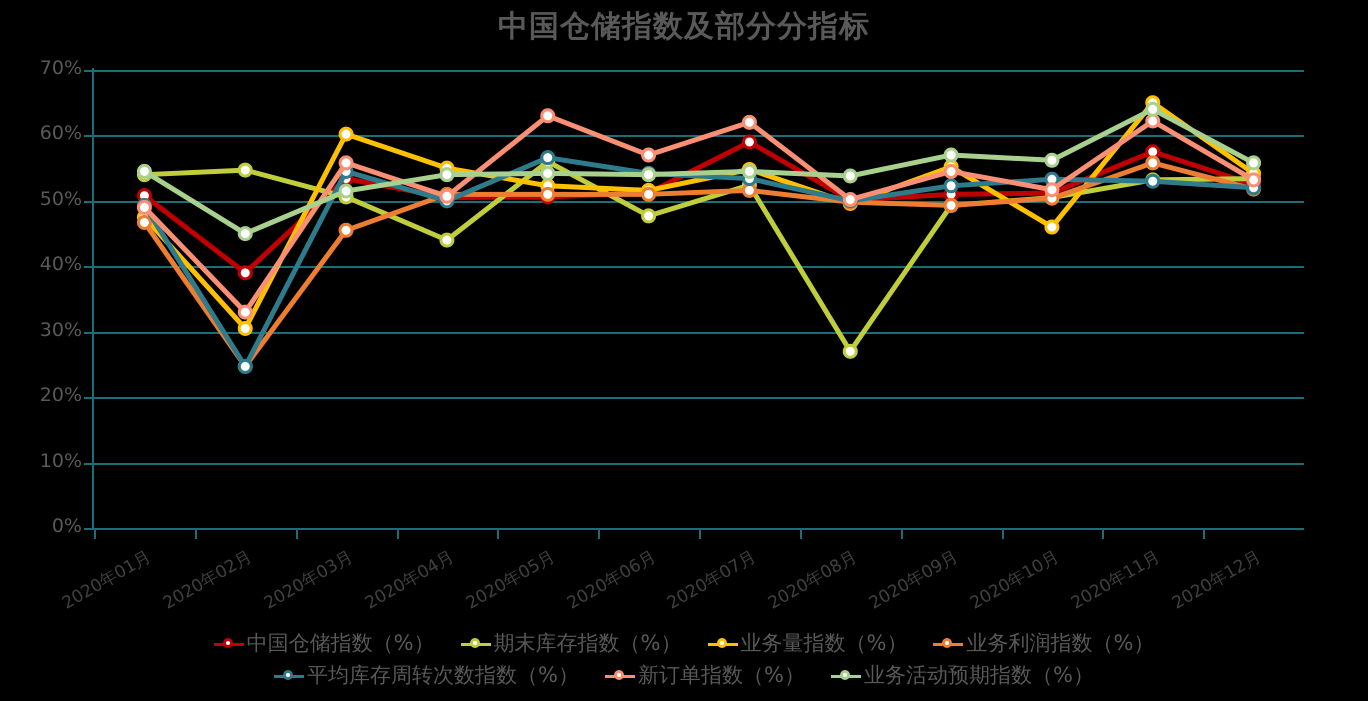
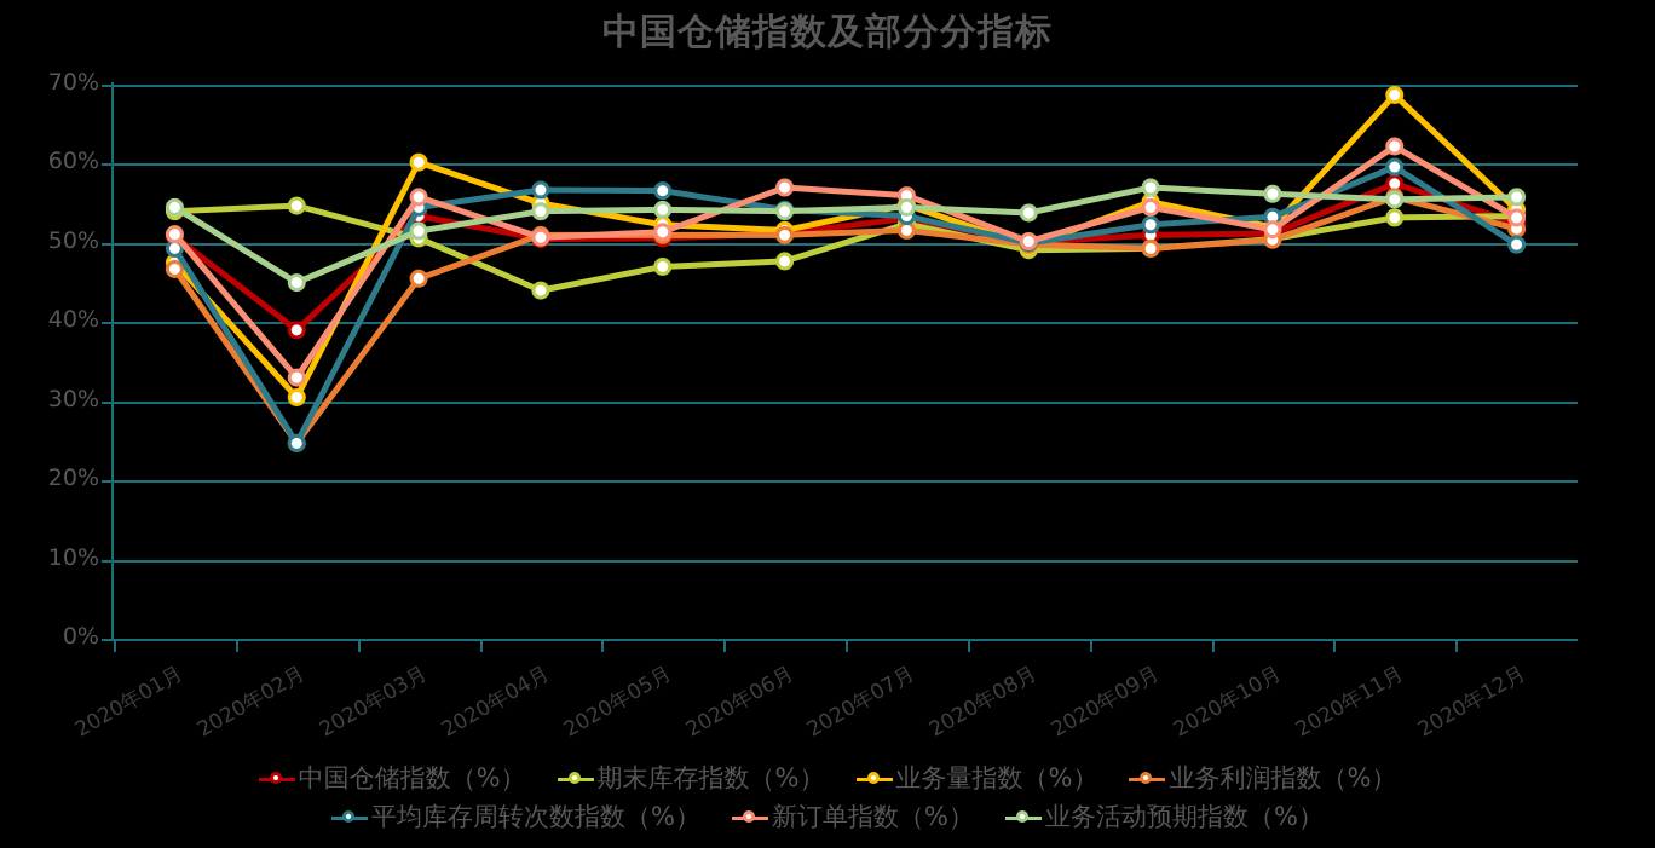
新订单指数（%）/2020年01月: 49% -> 51%
平均库存周转次数指数（%）/2020年04月: 50% -> 57%
期末库存指数（%）/2020年05月: 56% -> 47%
新订单指数（%）/2020年05月: 63% -> 51%
中国仓储指数（%）/2020年07月: 59% -> 53%
新订单指数（%）/2020年07月: 62% -> 56%
期末库存指数（%）/2020年08月: 27% -> 49%
业务量指数（%）/2020年10月: 46% -> 52%
业务量指数（%）/2020年11月: 65% -> 69%
平均库存周转次数指数（%）/2020年11月: 53% -> 60%
业务活动预期指数（%）/2020年11月: 64% -> 56%
平均库存周转次数指数（%）/2020年12月: 52% -> 50%
